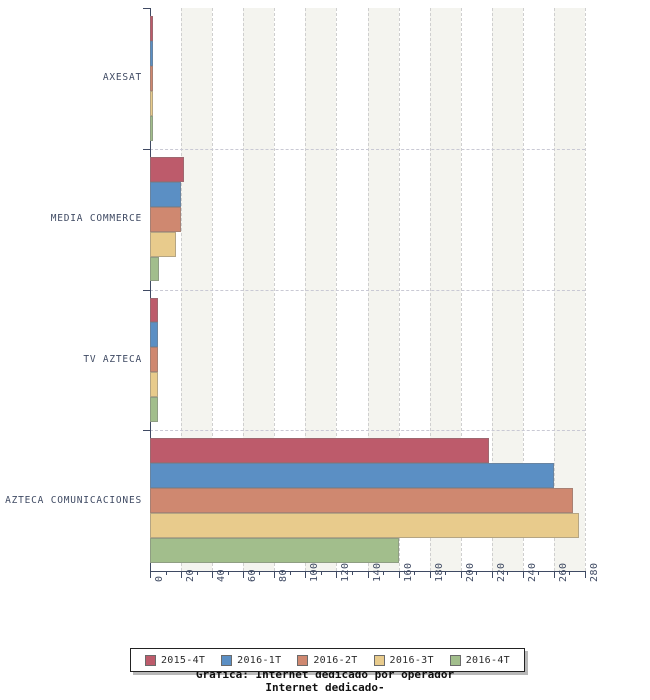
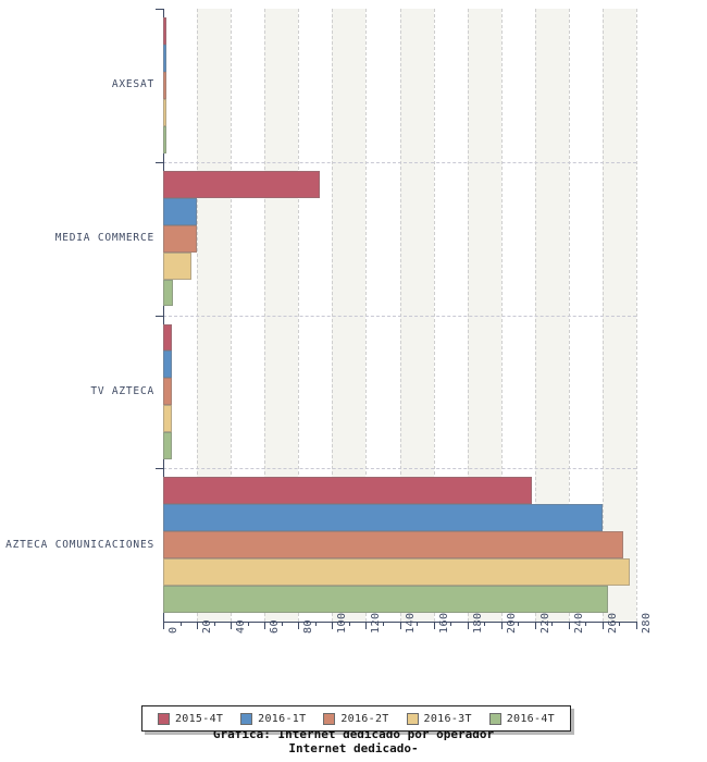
2015-4T/MEDIA COMMERCE: 22 -> 93
2016-4T/AZTECA COMUNICACIONES: 160 -> 263
